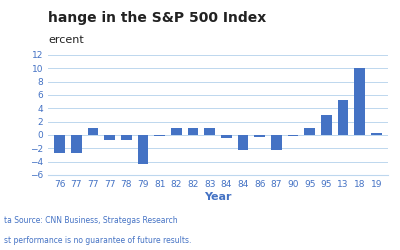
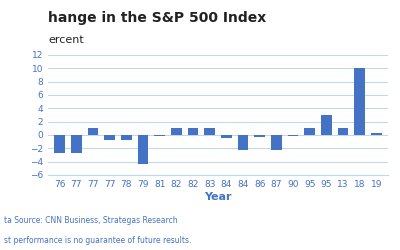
13: 5.2 -> 1.1
